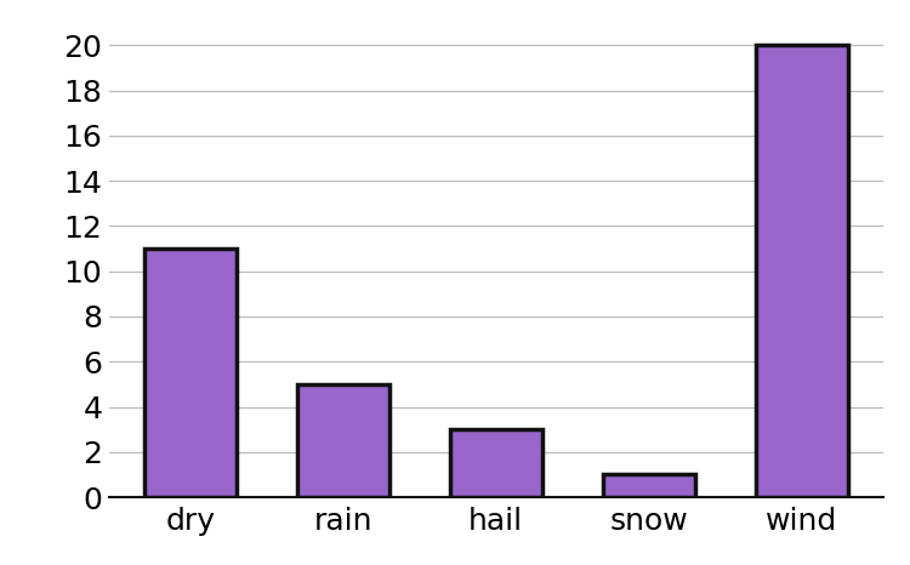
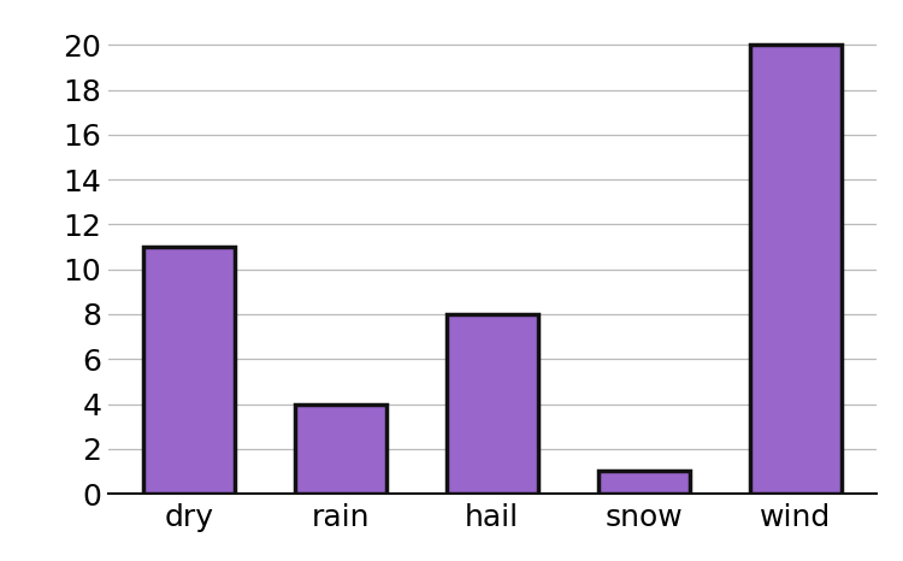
rain: 5 -> 4
hail: 3 -> 8
